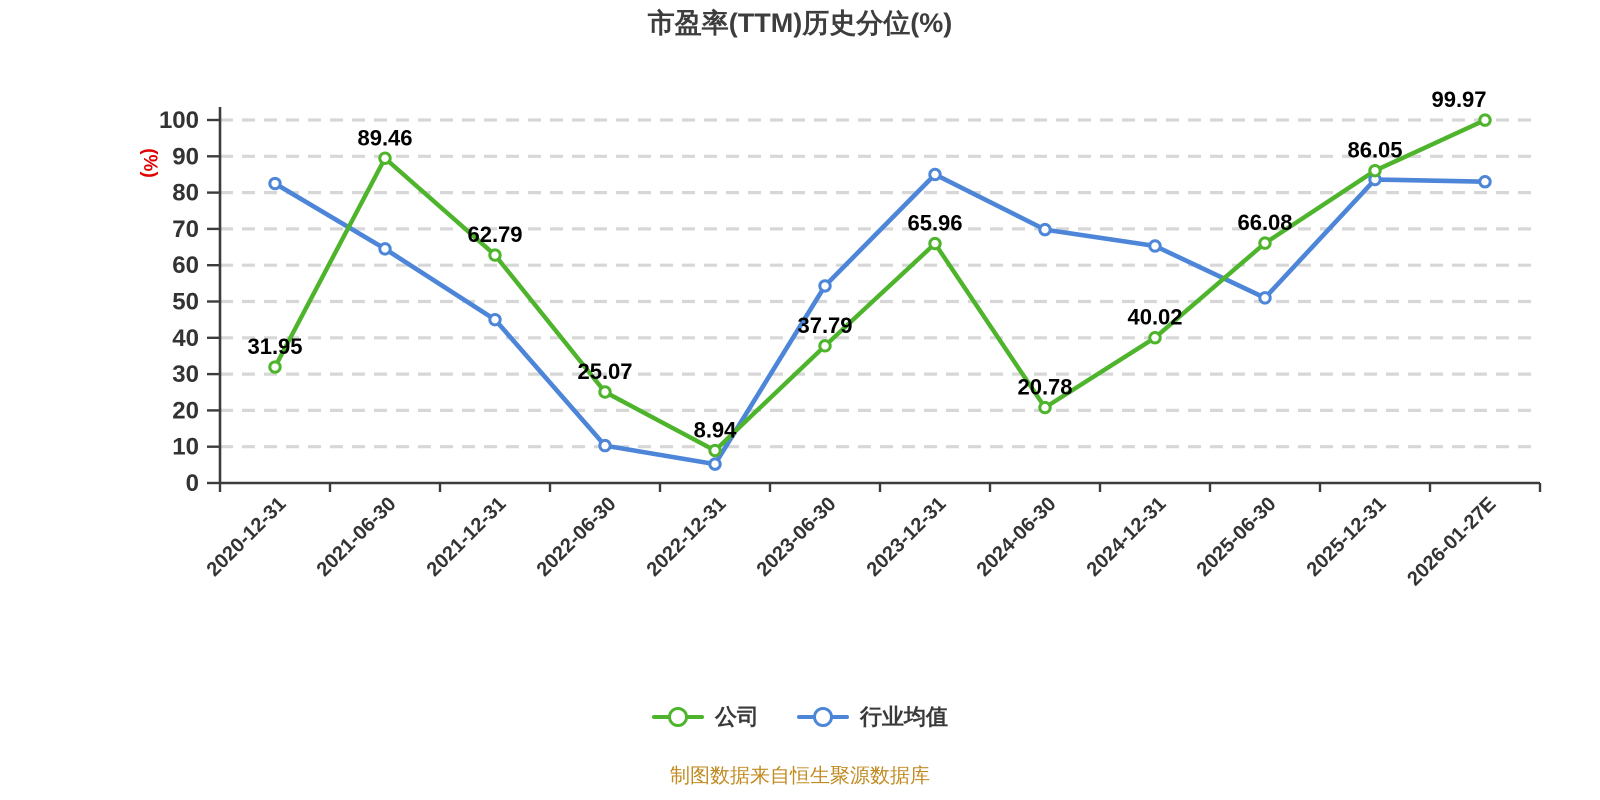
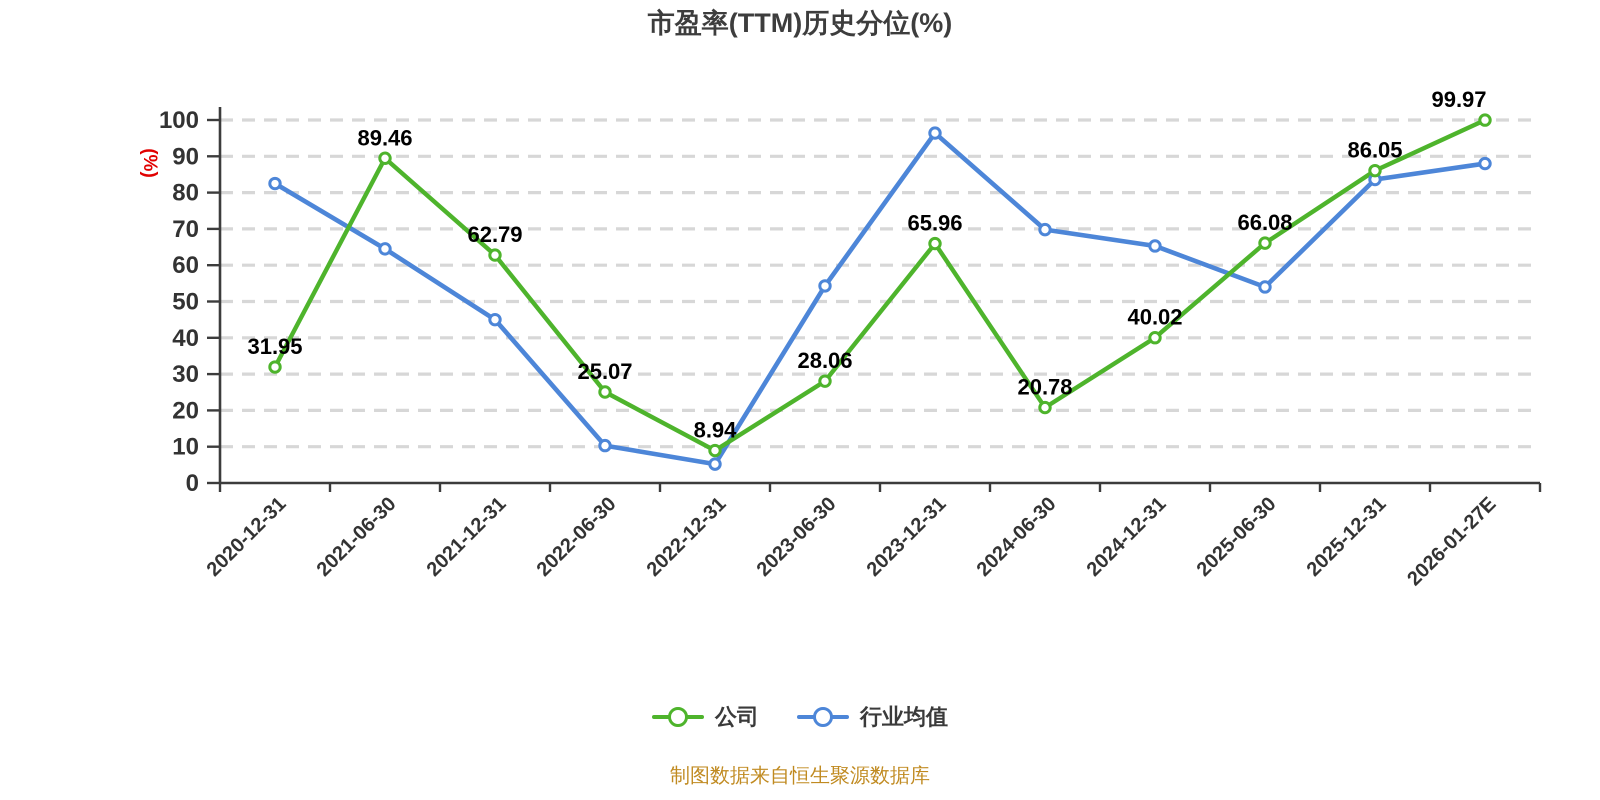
公司/2023-06-30: 37.79 -> 28.06
行业均值/2023-12-31: 85 -> 96
行业均值/2025-06-30: 51 -> 54
行业均值/2026-01-27E: 83 -> 88
